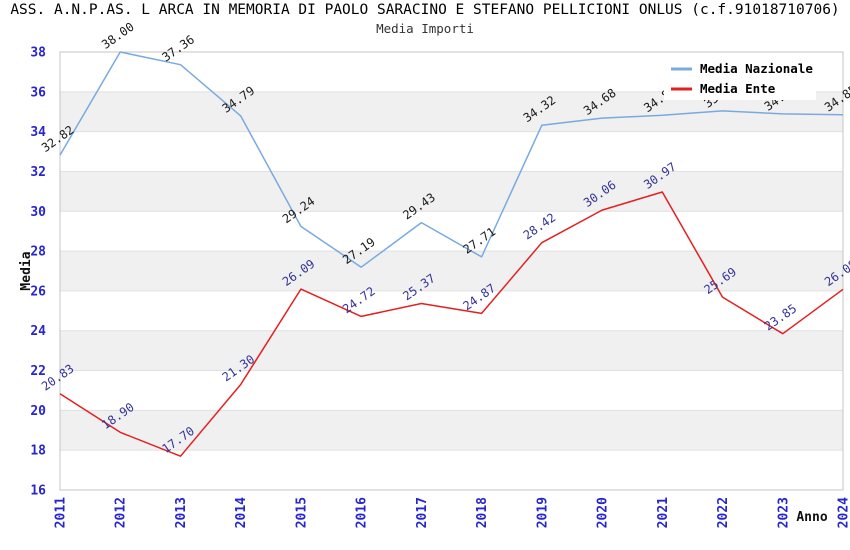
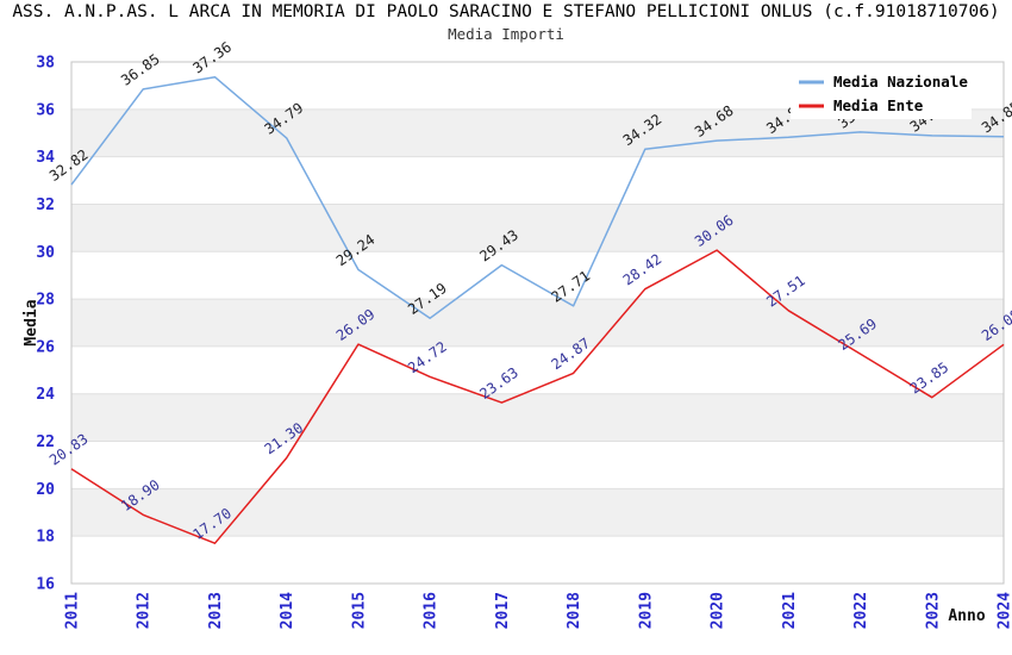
Media Nazionale/2012: 38.00 -> 36.85
Media Ente/2017: 25.37 -> 23.63
Media Ente/2021: 30.97 -> 27.51
